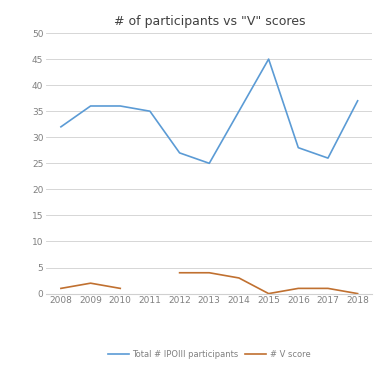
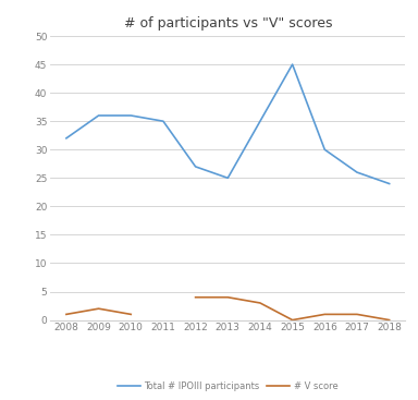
Total # IPOIII participants/2016: 28 -> 30
Total # IPOIII participants/2018: 37 -> 24
